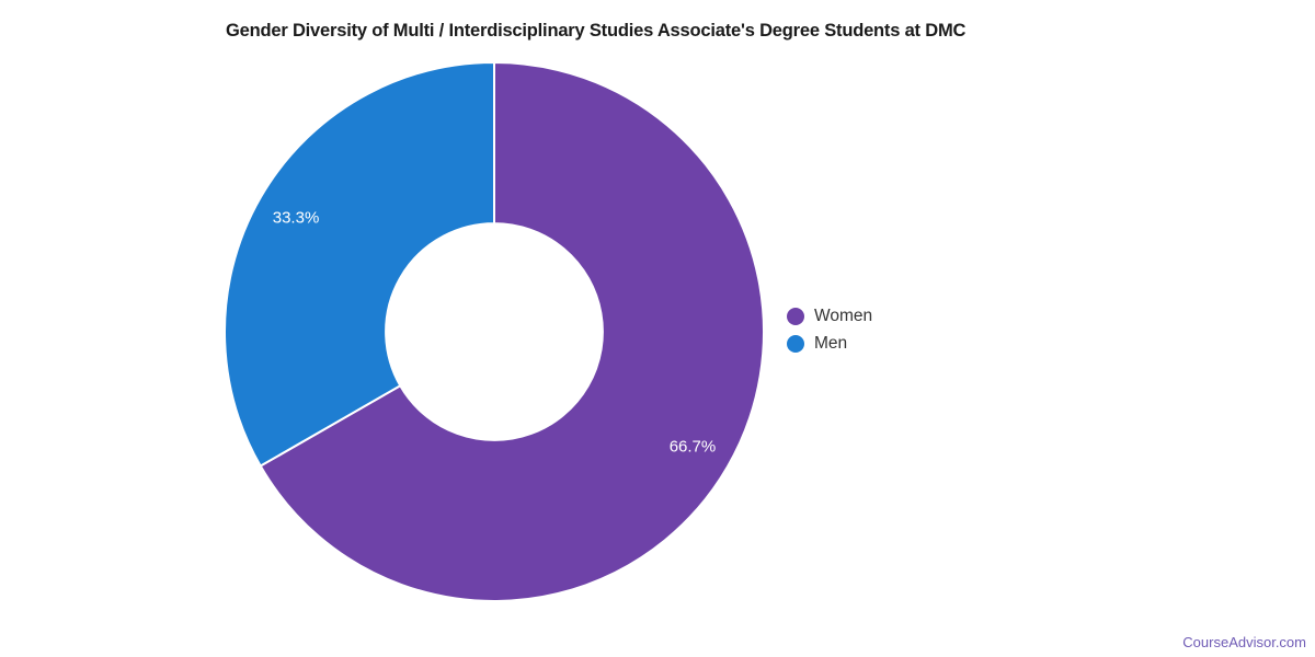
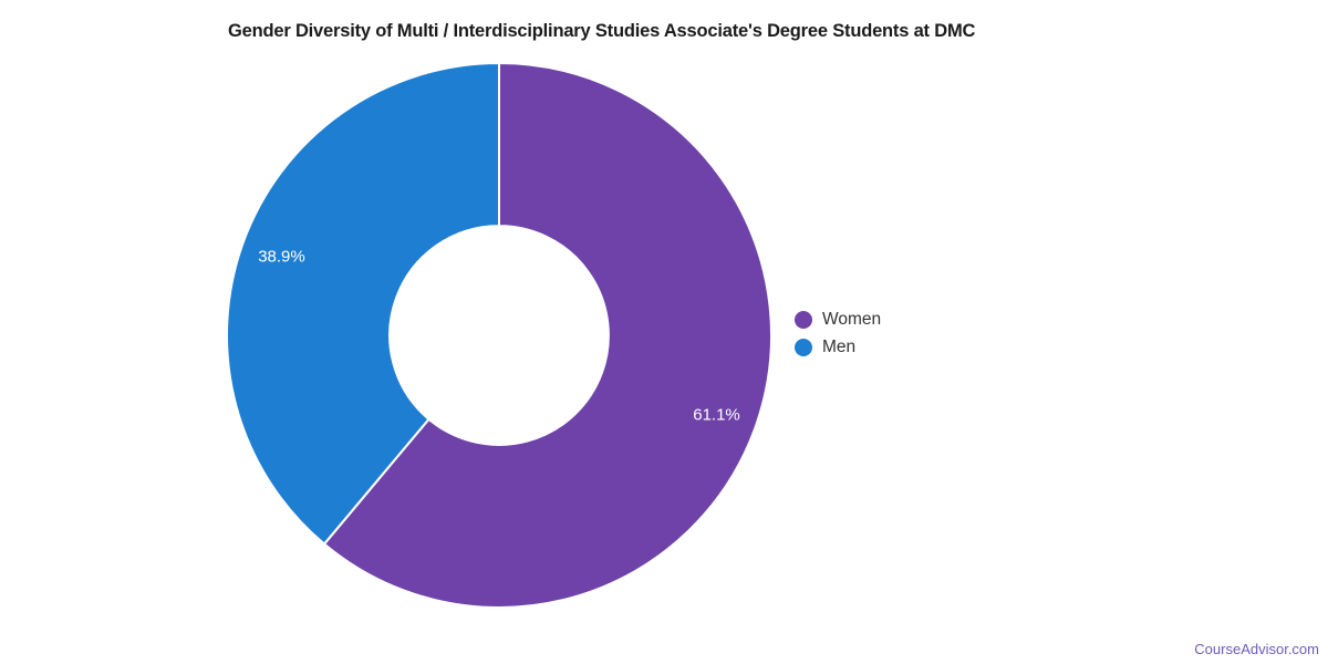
Women: 66.7% -> 61.1%
Men: 33.3% -> 38.9%
